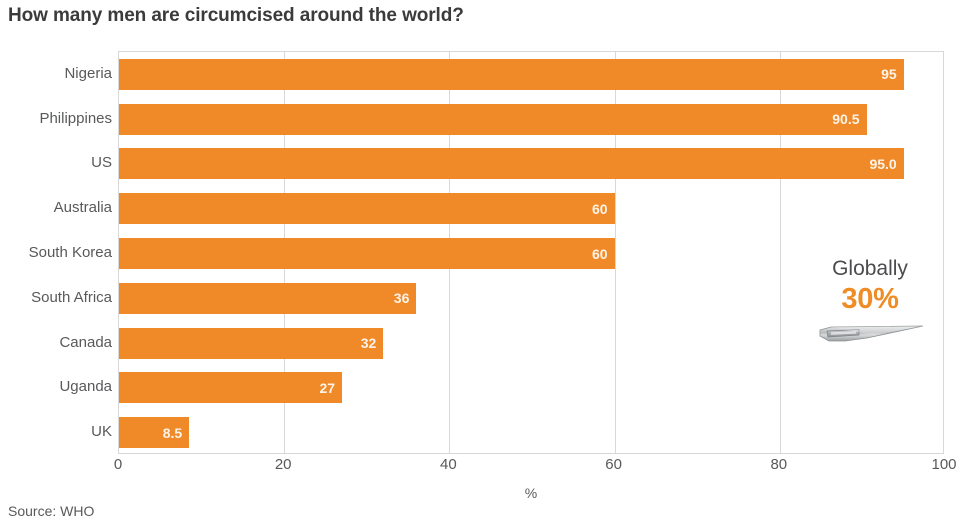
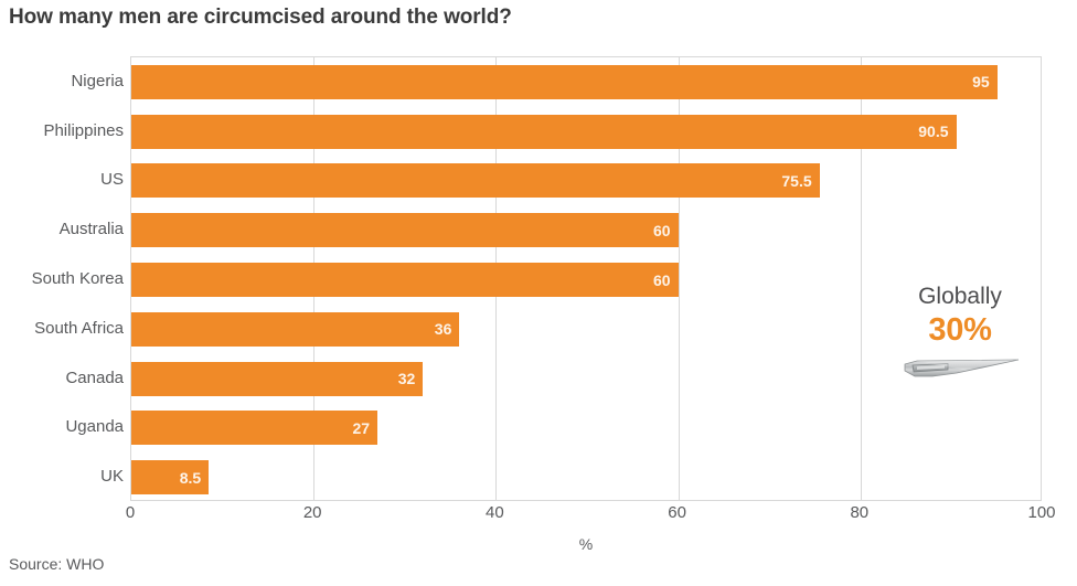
US: 95.0 -> 75.5
